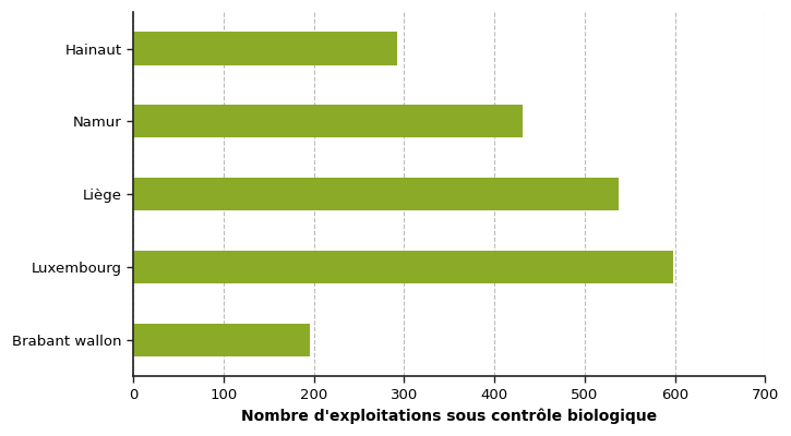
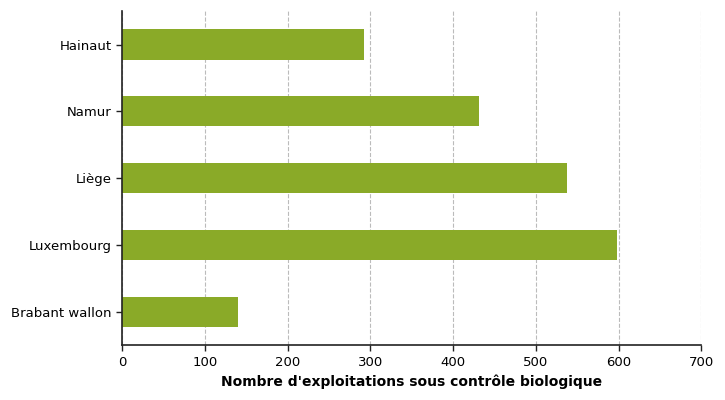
Brabant wallon: 196 -> 140
